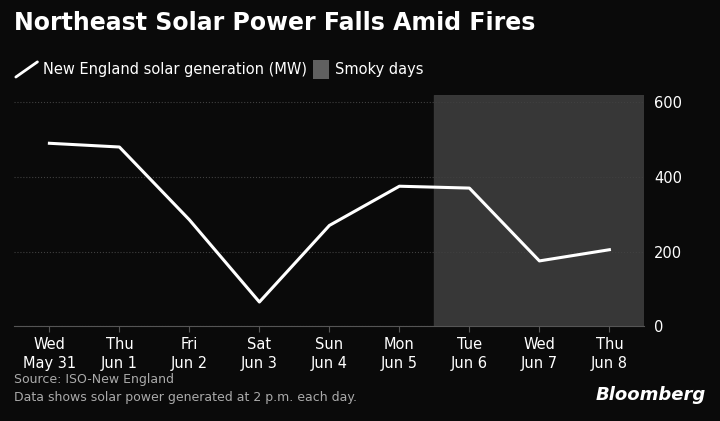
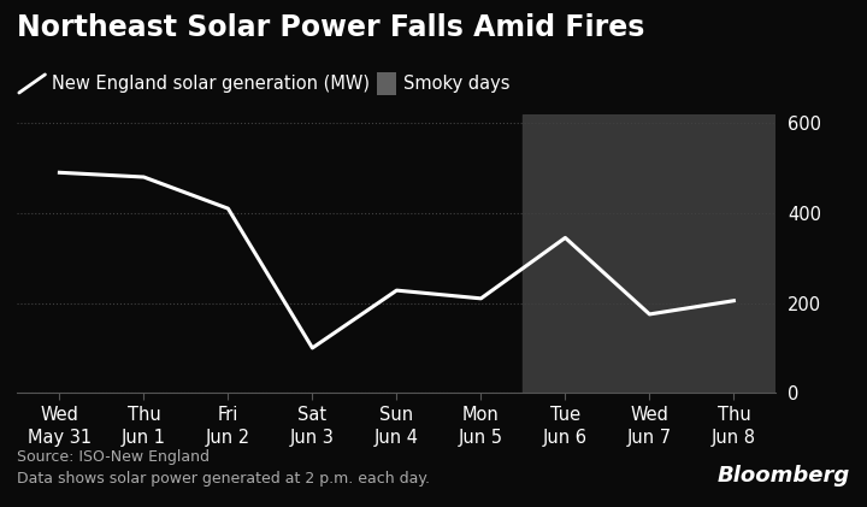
Fri Jun 2: 285 -> 410
Sat Jun 3: 65 -> 100
Sun Jun 4: 270 -> 228
Mon Jun 5: 375 -> 210
Tue Jun 6: 370 -> 345
